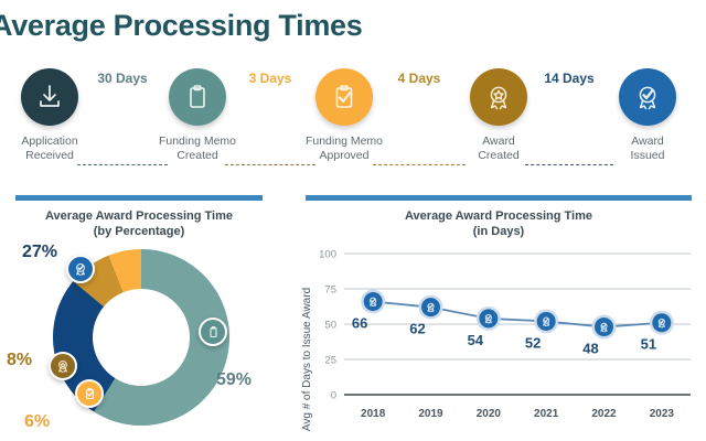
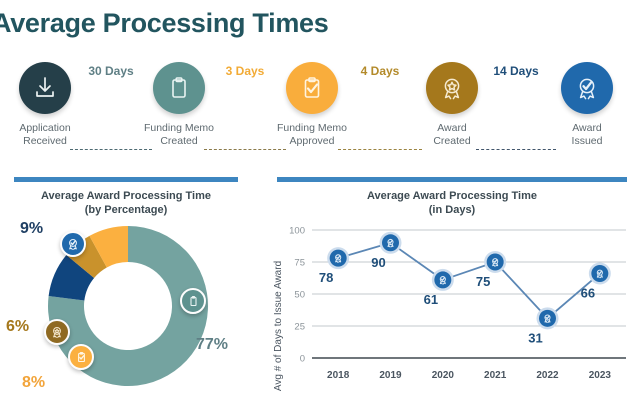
Average Award Processing Time (by Percentage)/Funding Memo Created: 59% -> 77%
Average Award Processing Time (by Percentage)/Award Issued: 27% -> 9%
Average Award Processing Time (by Percentage)/Award Created: 8% -> 6%
Average Award Processing Time (by Percentage)/Funding Memo Approved: 6% -> 8%
Average Award Processing Time (in Days)/2018: 66 -> 78
Average Award Processing Time (in Days)/2019: 62 -> 90
Average Award Processing Time (in Days)/2020: 54 -> 61
Average Award Processing Time (in Days)/2021: 52 -> 75
Average Award Processing Time (in Days)/2022: 48 -> 31
Average Award Processing Time (in Days)/2023: 51 -> 66
